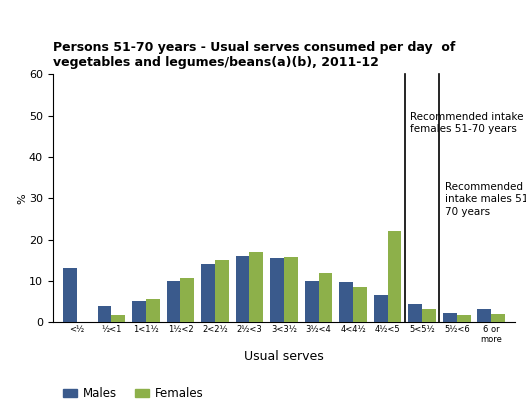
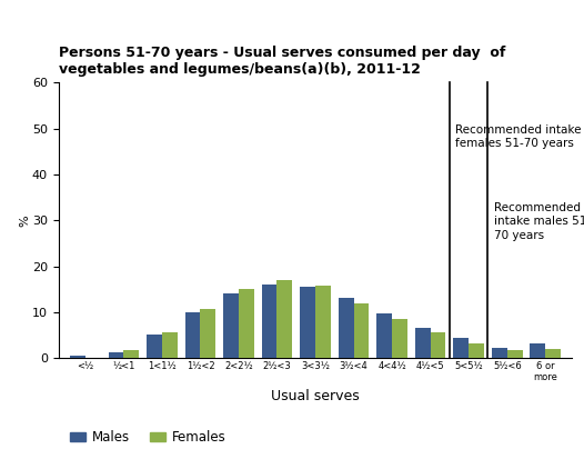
Males/<½: 13.0 -> 0.5
Males/½<1: 4.0 -> 1.2
Males/3½<4: 10.0 -> 13.0
Females/4½<5: 22.0 -> 5.7
